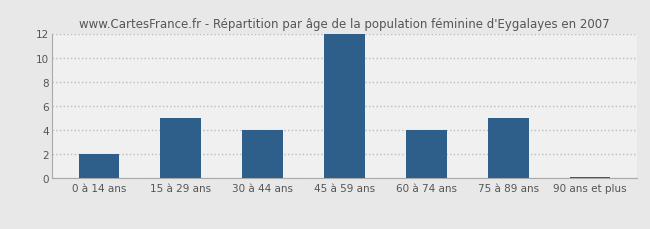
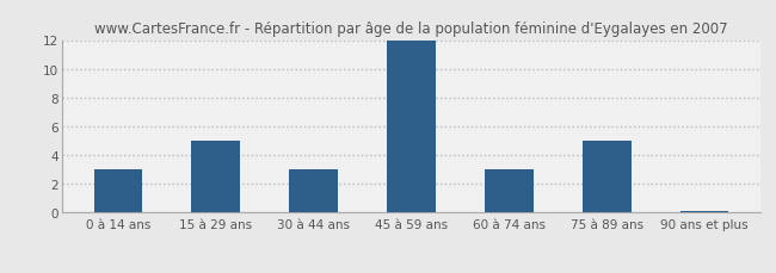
0 à 14 ans: 2.0 -> 3.0
30 à 44 ans: 4.0 -> 3.0
60 à 74 ans: 4.0 -> 3.0
